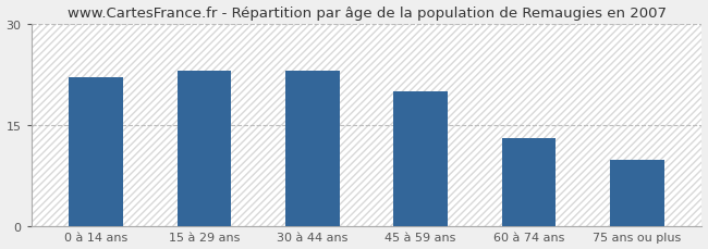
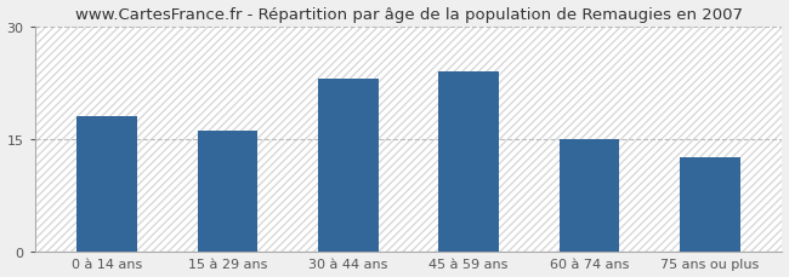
0 à 14 ans: 22.0 -> 18.0
15 à 29 ans: 23.0 -> 16.0
45 à 59 ans: 20.0 -> 24.0
60 à 74 ans: 13.0 -> 15.0
75 ans ou plus: 9.8 -> 12.5
